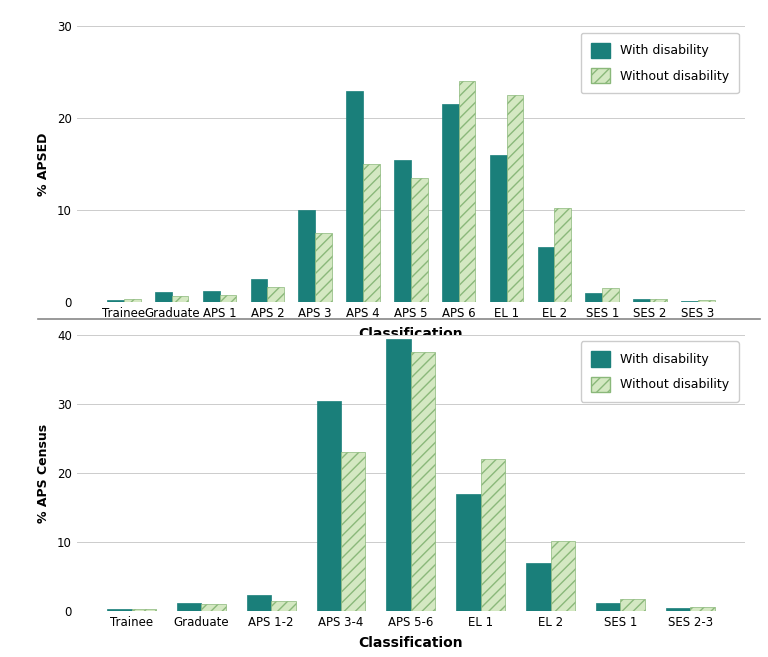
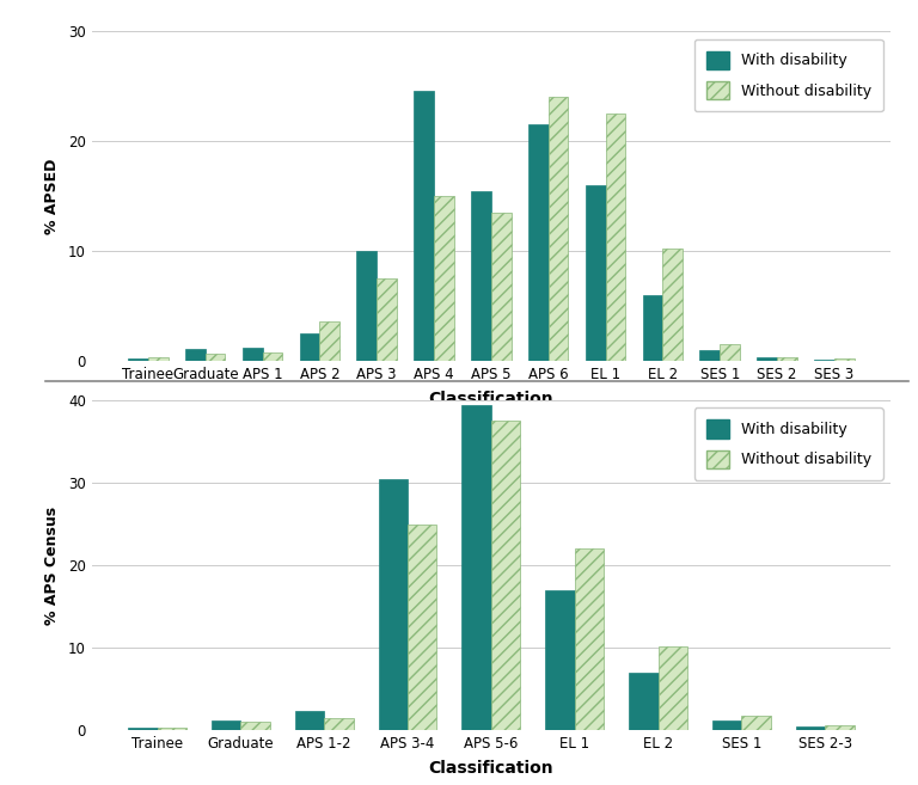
Without disability/APS 2: 1.7 -> 3.6
With disability/APS 4: 23.0 -> 24.6
Without disability/APS 3-4: 23.0 -> 25.0
